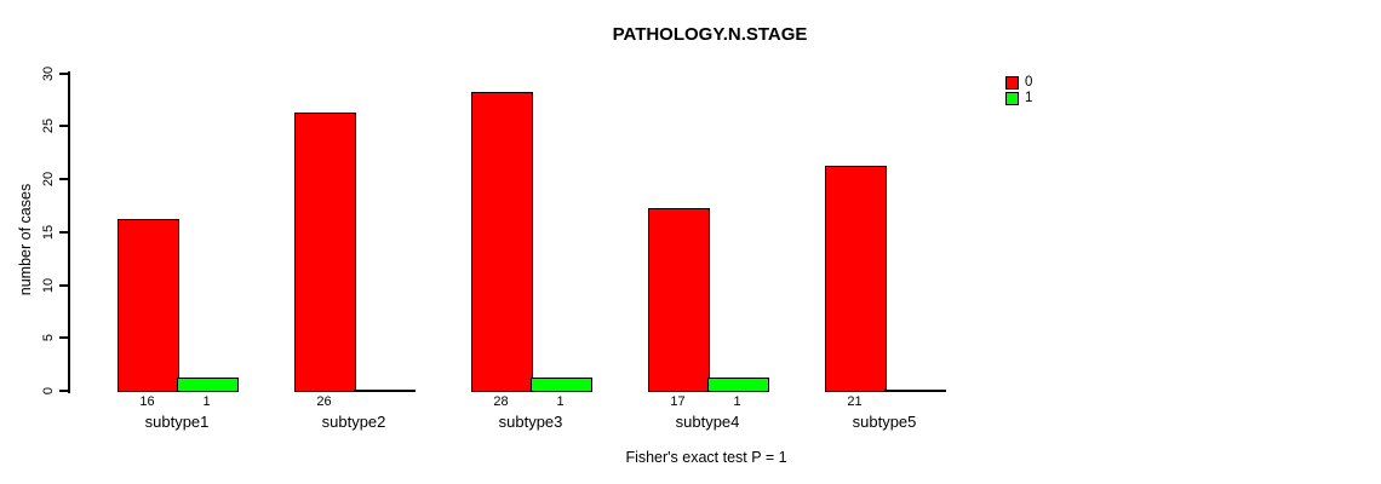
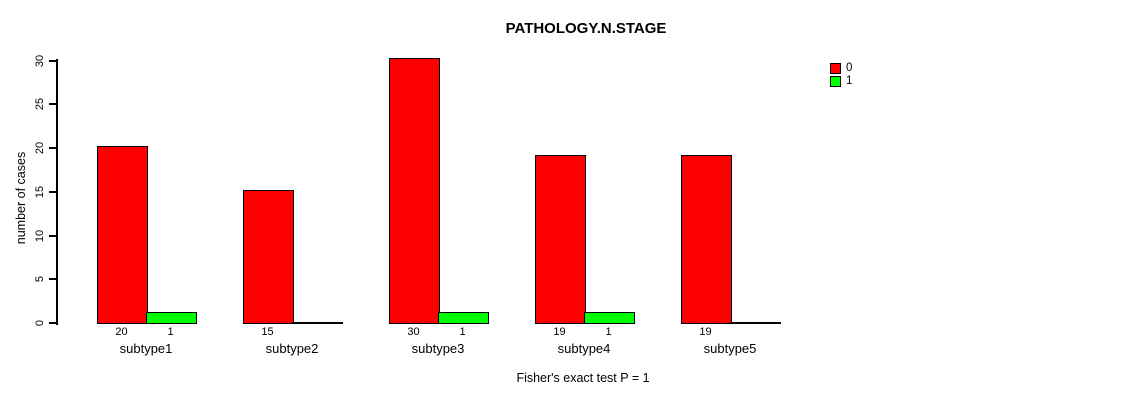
0/subtype1: 16 -> 20
0/subtype2: 26 -> 15
0/subtype3: 28 -> 30
0/subtype4: 17 -> 19
0/subtype5: 21 -> 19
